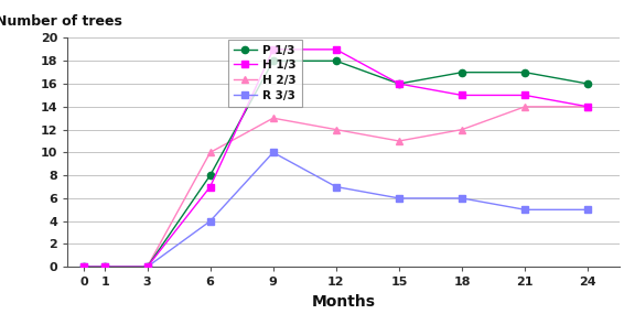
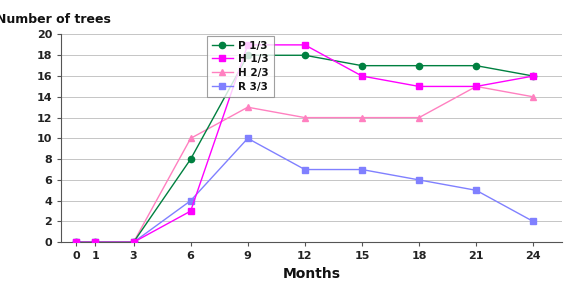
H 1/3/6: 7 -> 3
P 1/3/15: 16 -> 17
H 2/3/15: 11 -> 12
R 3/3/15: 6 -> 7
H 2/3/21: 14 -> 15
H 1/3/24: 14 -> 16
R 3/3/24: 5 -> 2
